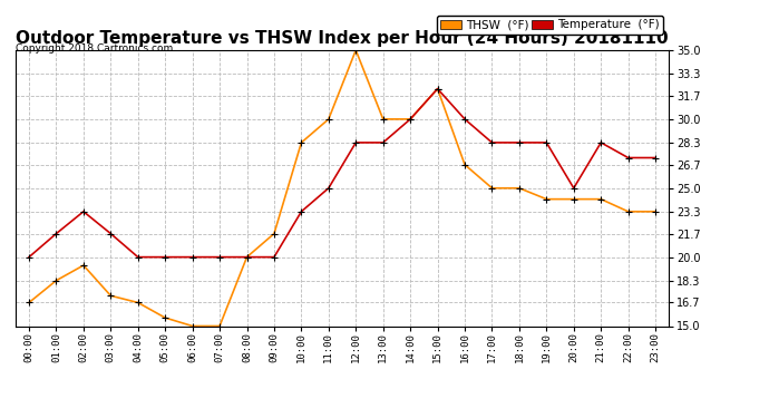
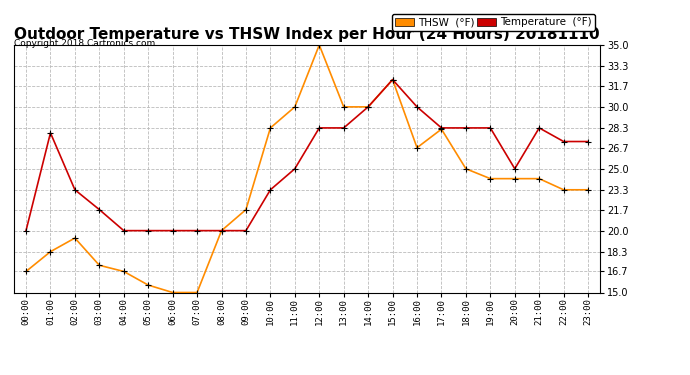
Temperature (°F)/01:00: 21.7 -> 27.9
THSW (°F)/17:00: 25.0 -> 28.2
